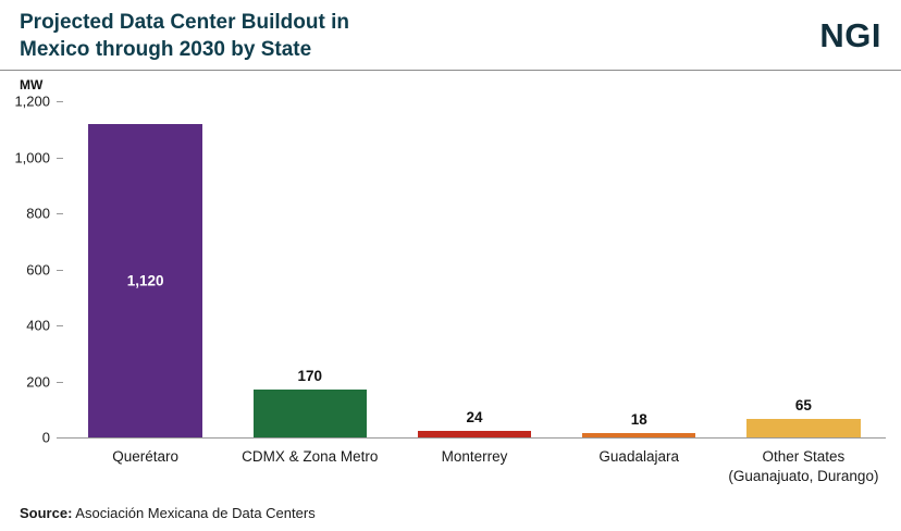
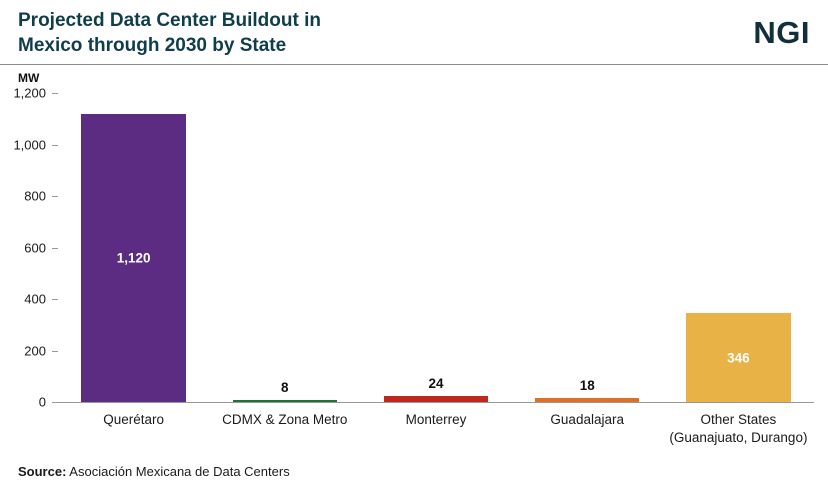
CDMX & Zona Metro: 170 -> 8
Other States (Guanajuato, Durango): 65 -> 346
